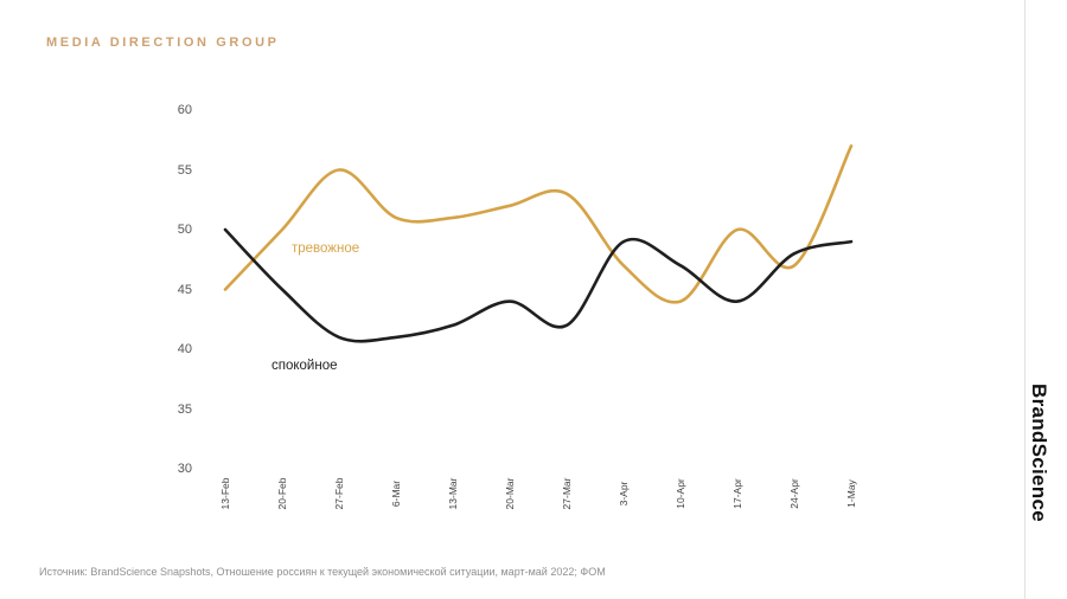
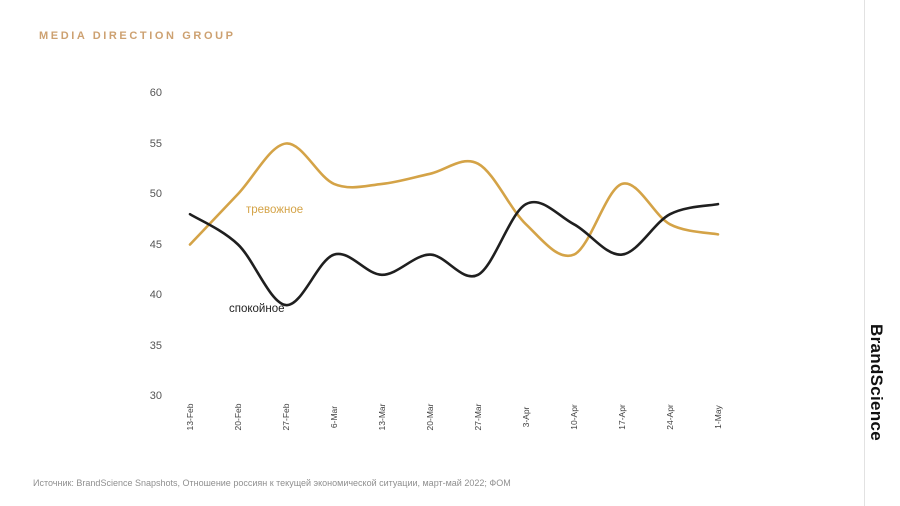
спокойное/13-Feb: 50 -> 48
спокойное/27-Feb: 41 -> 39
спокойное/6-Mar: 41 -> 44
тревожное/17-Apr: 50 -> 51
тревожное/1-May: 57 -> 46
